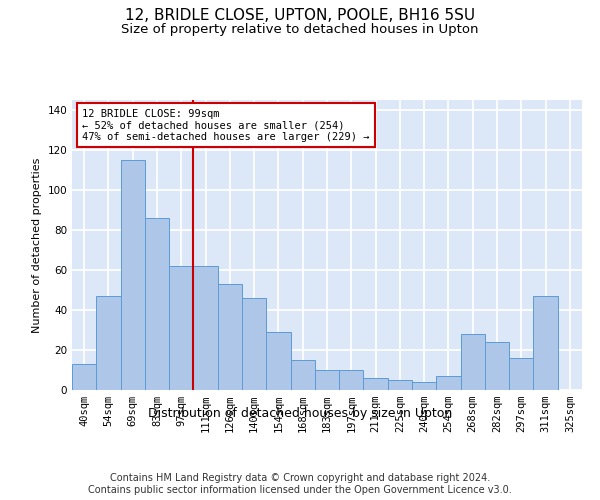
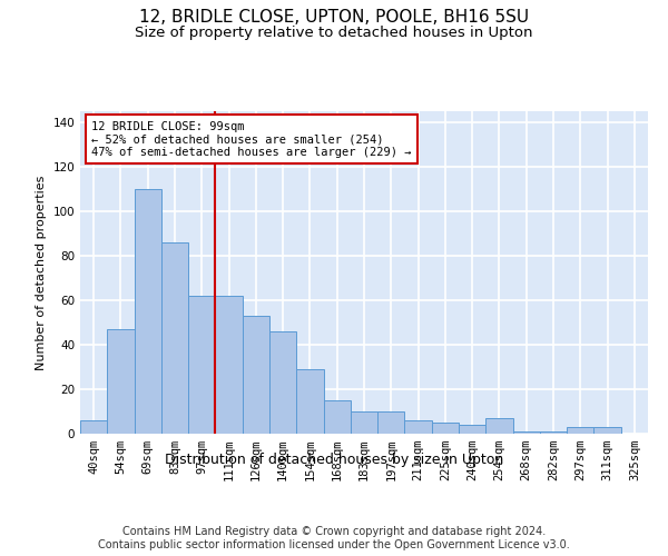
40sqm: 13 -> 6
69sqm: 115 -> 110
268sqm: 28 -> 1
282sqm: 24 -> 1
297sqm: 16 -> 3
311sqm: 47 -> 3
